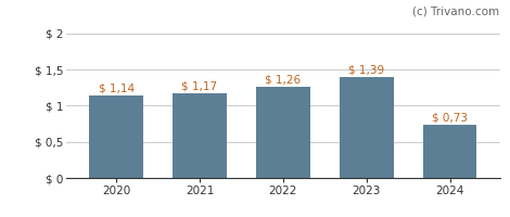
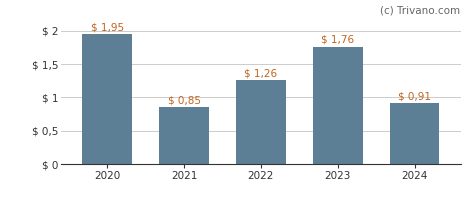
2020: 1,14 -> 1,95
2021: 1,17 -> 0,85
2023: 1,39 -> 1,76
2024: 0,73 -> 0,91
